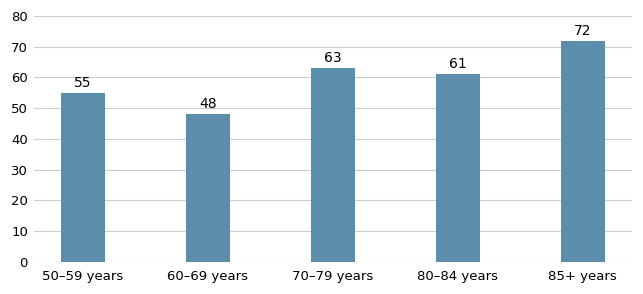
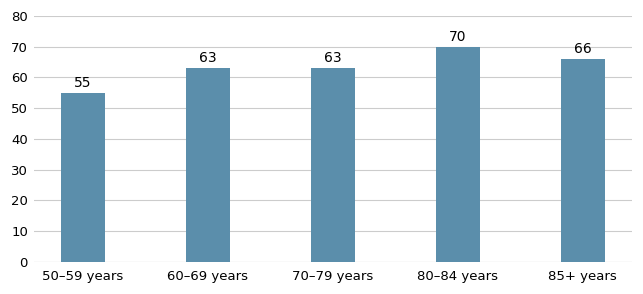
60–69 years: 48 -> 63
80–84 years: 61 -> 70
85+ years: 72 -> 66
